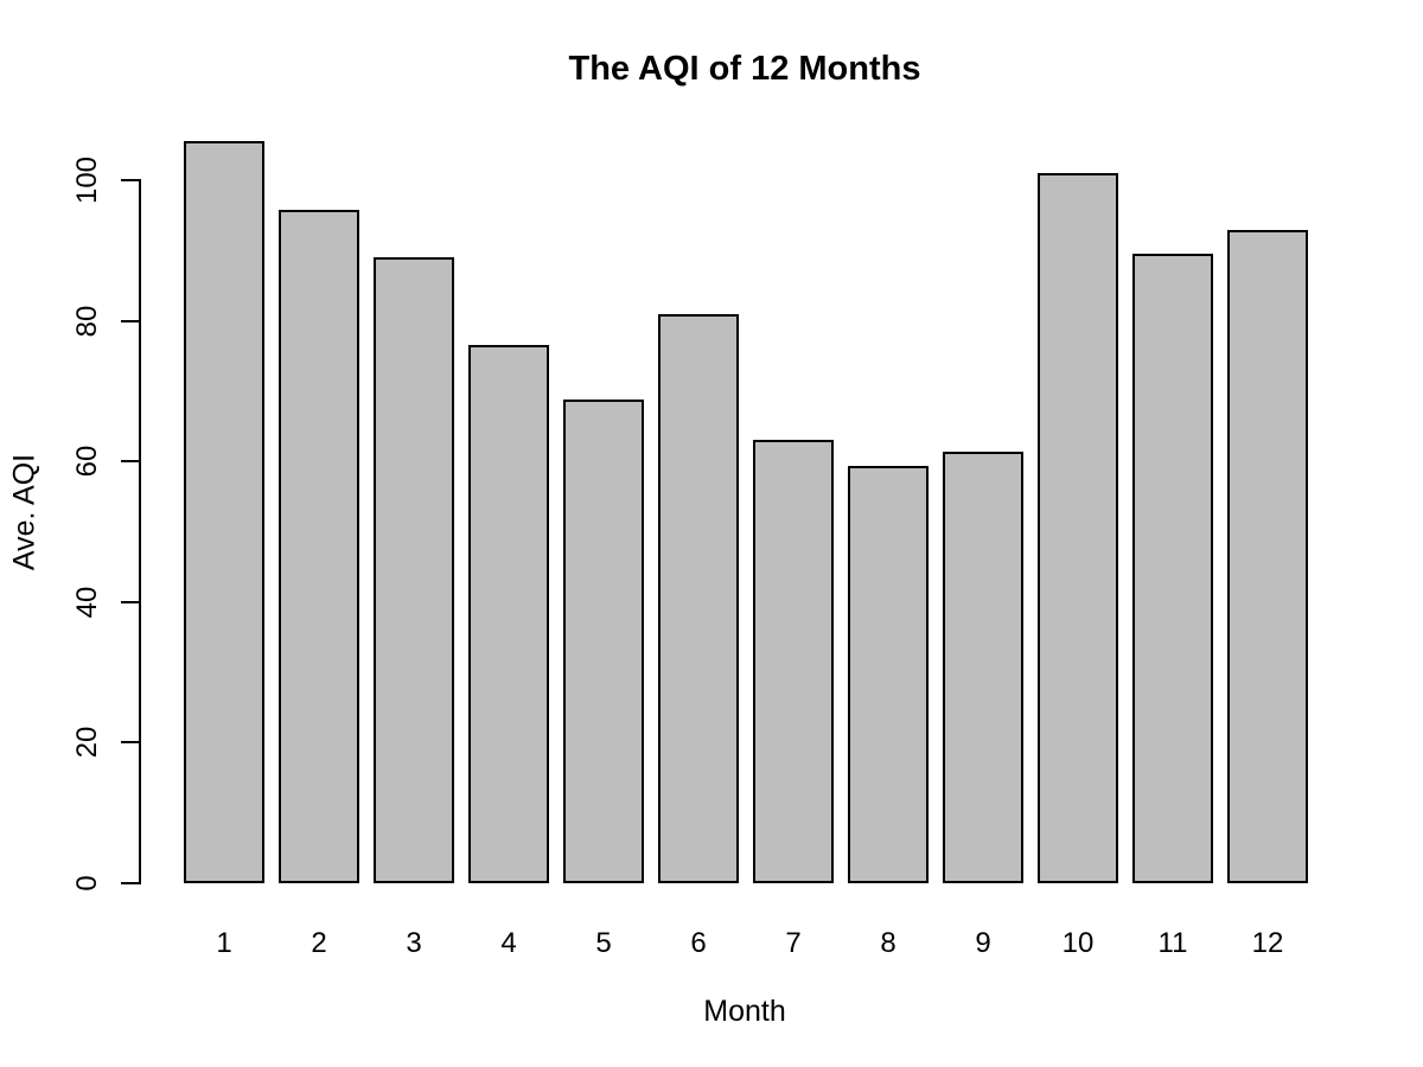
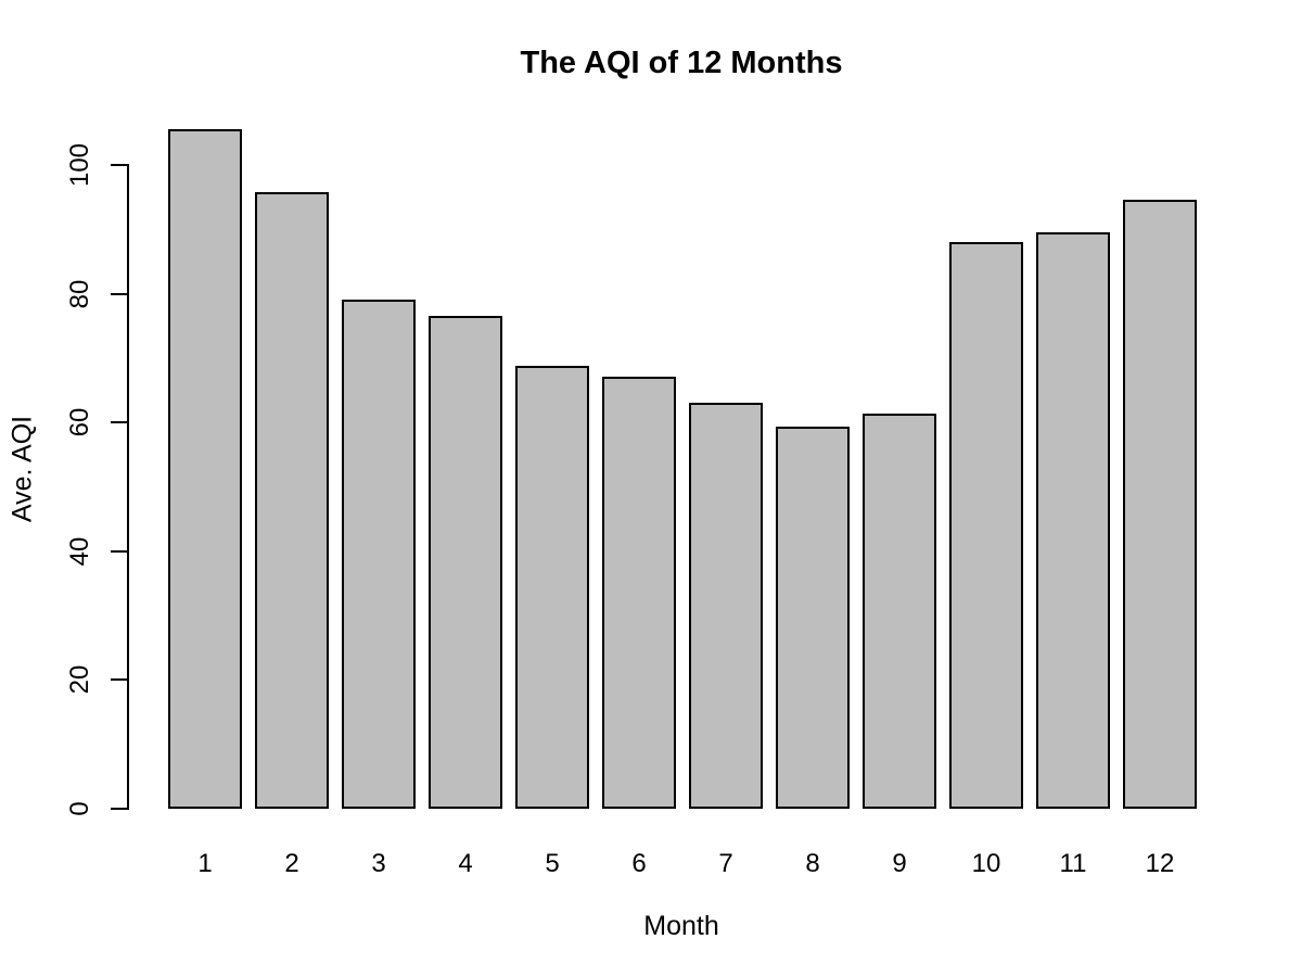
3: 89 -> 79
6: 81 -> 67
10: 101 -> 88
12: 93 -> 95
